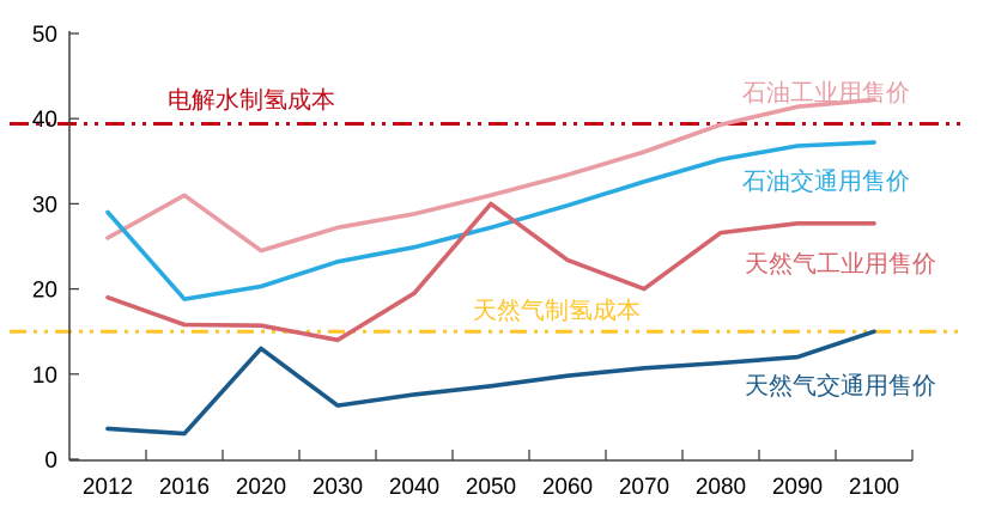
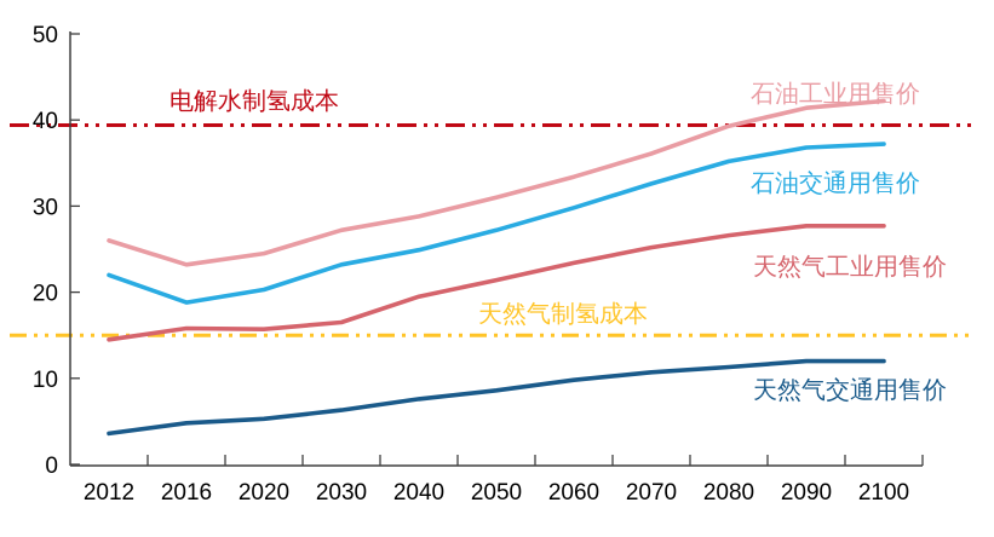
石油交通用售价/2012: 29 -> 22
天然气工业用售价/2012: 19 -> 14
石油工业用售价/2016: 31 -> 23
天然气交通用售价/2016: 3 -> 5
天然气交通用售价/2020: 13 -> 5
天然气工业用售价/2030: 14 -> 16
天然气工业用售价/2050: 30 -> 21
天然气工业用售价/2070: 20 -> 25
天然气交通用售价/2100: 15 -> 12
